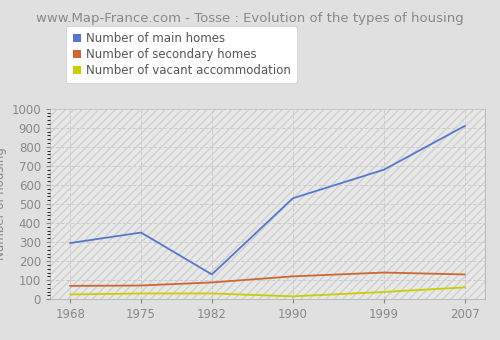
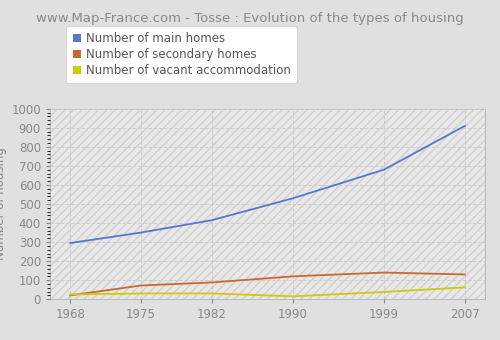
Number of secondary homes/1968: 70 -> 20
Number of main homes/1982: 130 -> 420
